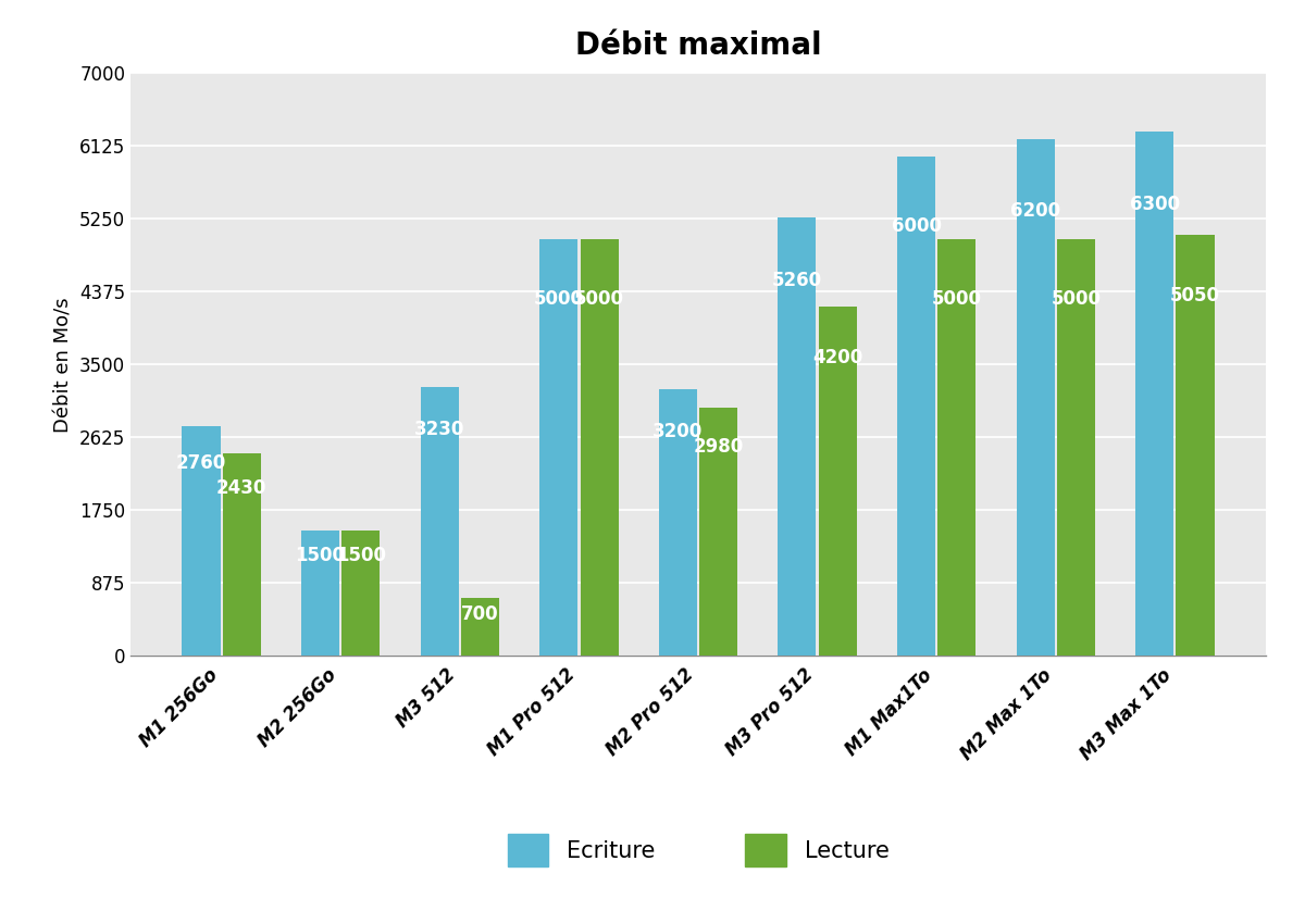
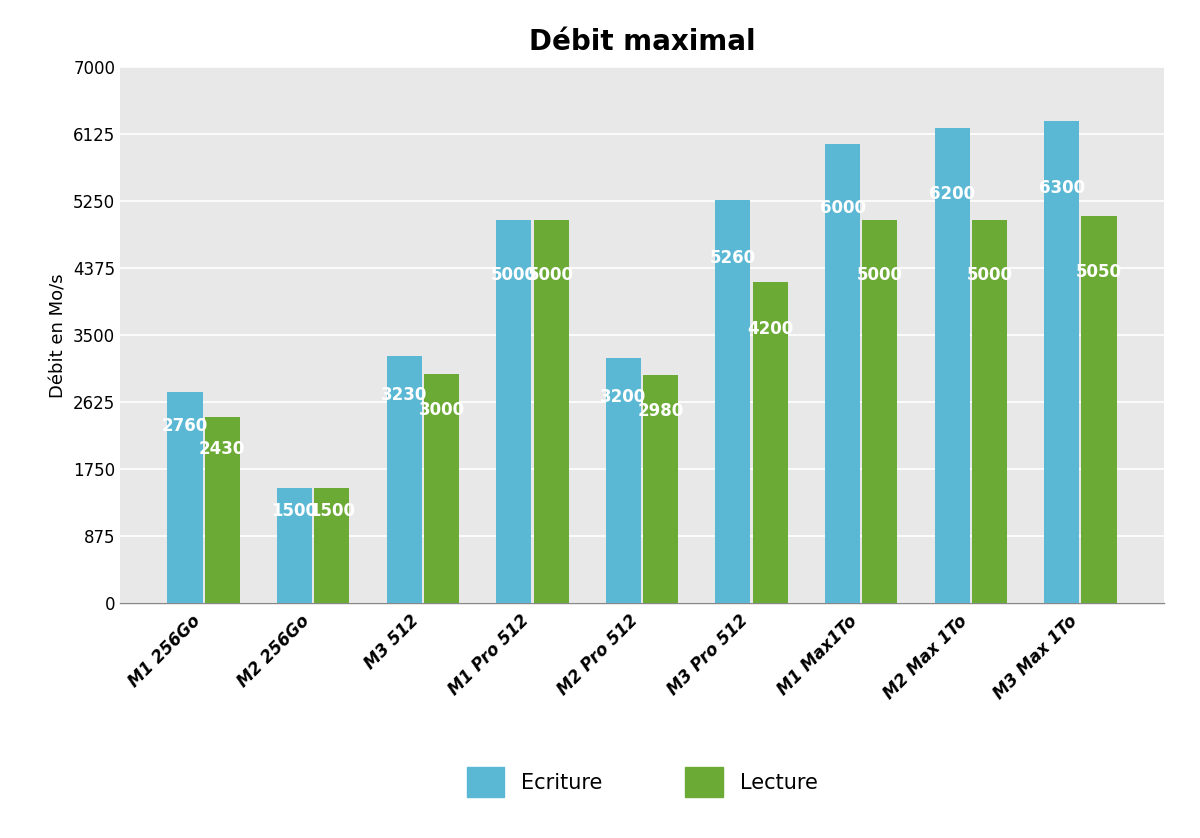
Lecture/M3 512: 700 -> 3000
